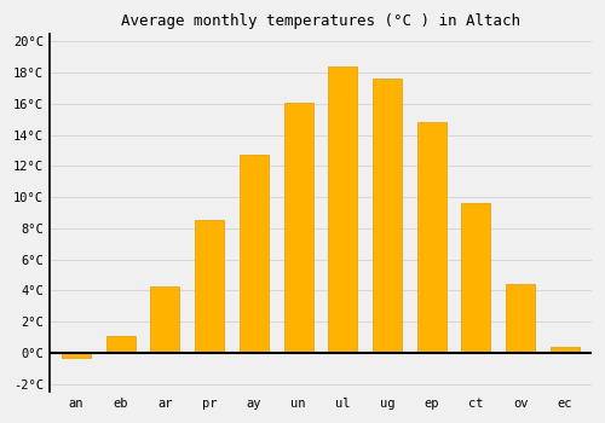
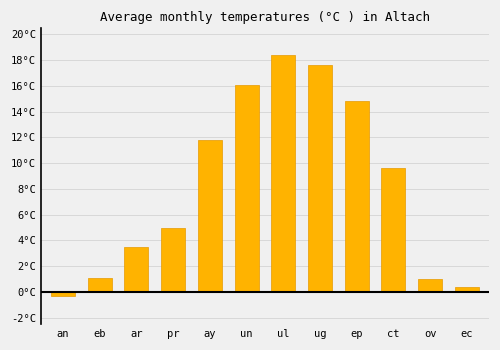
ar: 4.3°C -> 3.5°C
pr: 8.5°C -> 5.0°C
ay: 12.7°C -> 11.8°C
ov: 4.4°C -> 1.0°C
